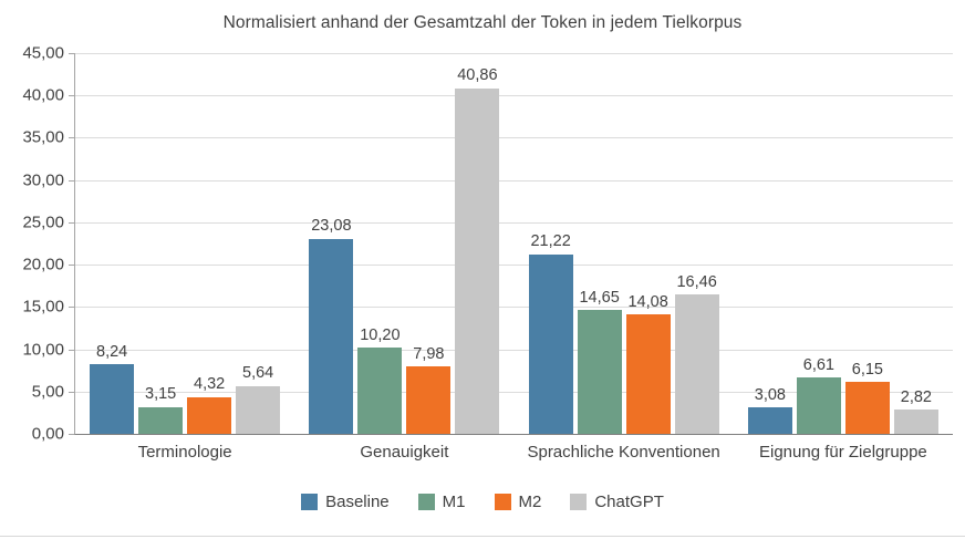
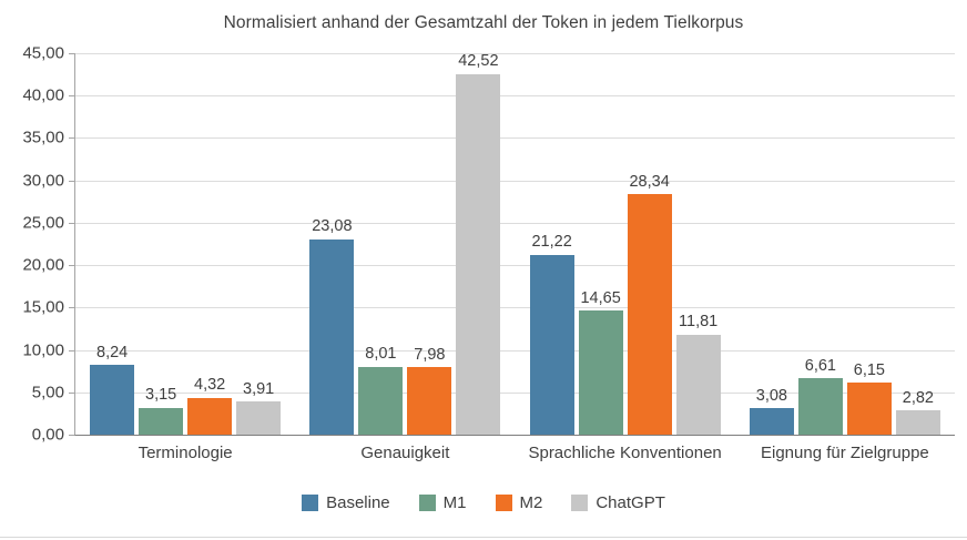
ChatGPT/Terminologie: 5,64 -> 3,91
M1/Genauigkeit: 10,20 -> 8,01
ChatGPT/Genauigkeit: 40,86 -> 42,52
M2/Sprachliche Konventionen: 14,08 -> 28,34
ChatGPT/Sprachliche Konventionen: 16,46 -> 11,81
